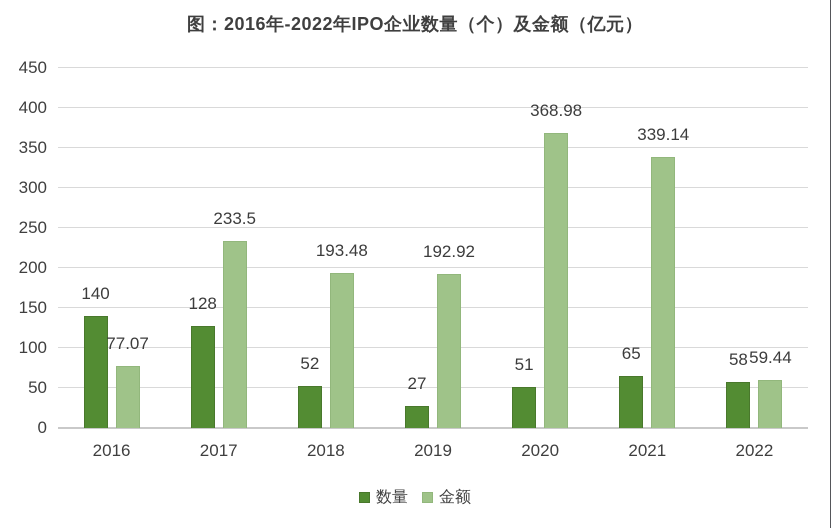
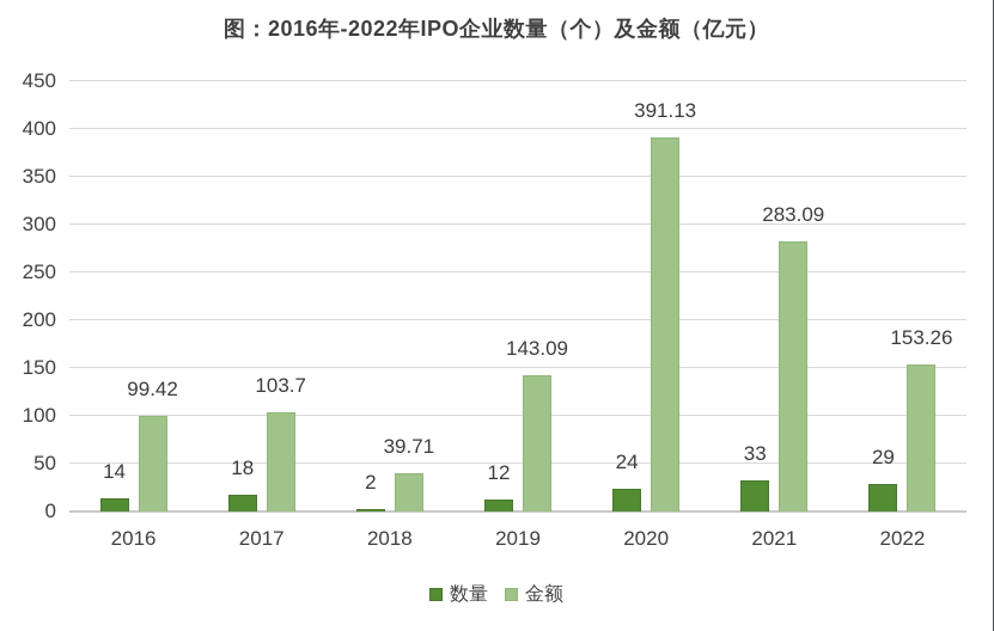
数量/2016: 140 -> 14
金额/2016: 77.07 -> 99.42
数量/2017: 128 -> 18
金额/2017: 233.5 -> 103.7
数量/2018: 52 -> 2
金额/2018: 193.48 -> 39.71
数量/2019: 27 -> 12
金额/2019: 192.92 -> 143.09
数量/2020: 51 -> 24
金额/2020: 368.98 -> 391.13
数量/2021: 65 -> 33
金额/2021: 339.14 -> 283.09
数量/2022: 58 -> 29
金额/2022: 59.44 -> 153.26
